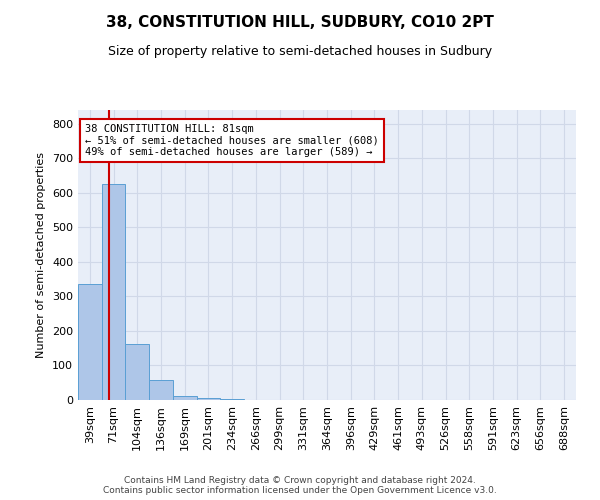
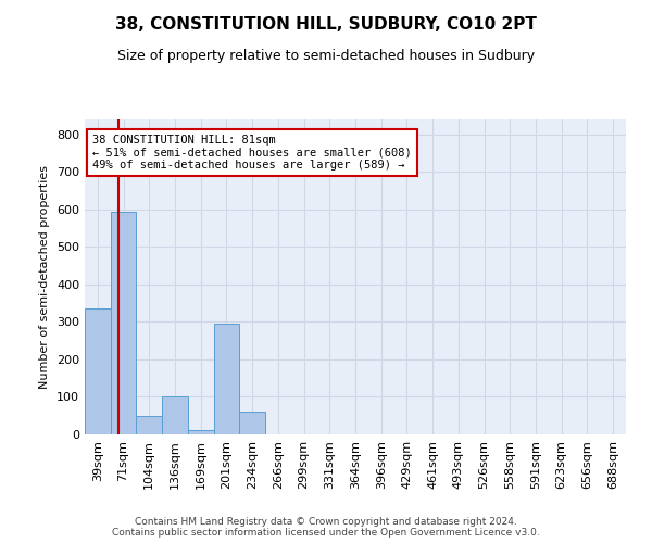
71sqm: 625 -> 595
104sqm: 163 -> 50
136sqm: 57 -> 100
201sqm: 6 -> 295
234sqm: 3 -> 60
